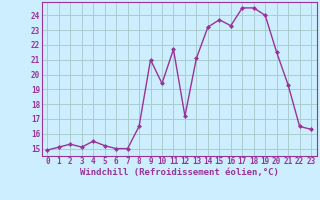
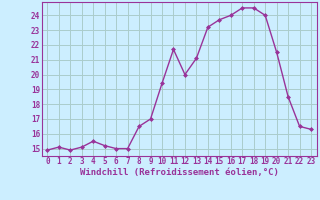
2: 15.3 -> 14.9
9: 21.0 -> 17.0
12: 17.2 -> 20.0
16: 23.3 -> 24.0
21: 19.3 -> 18.5
